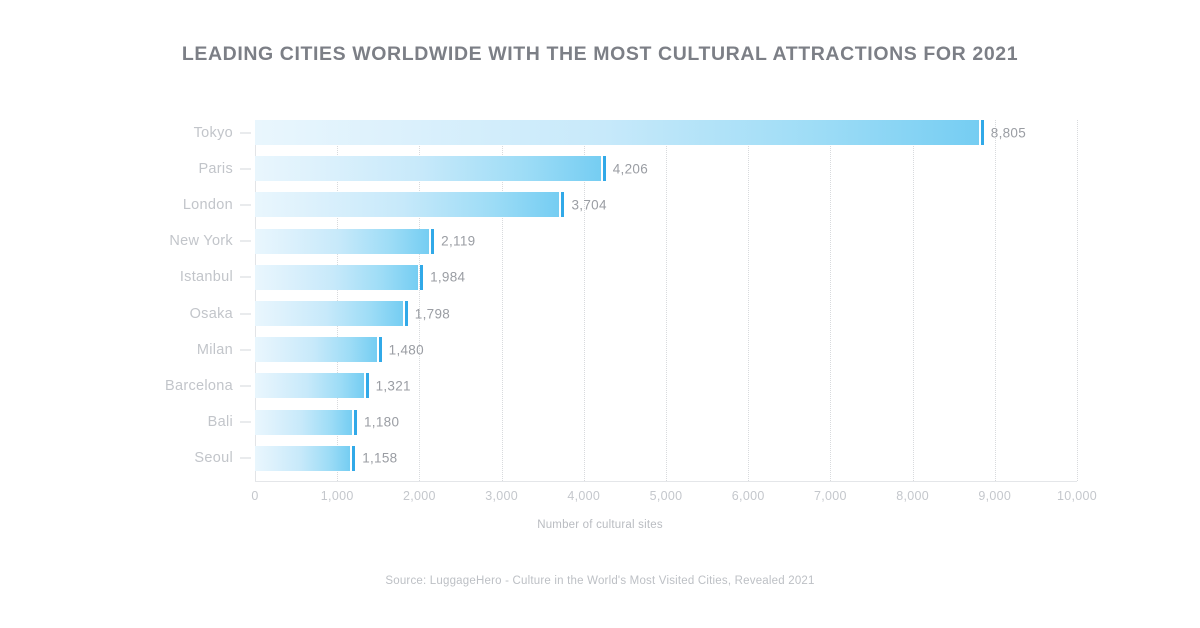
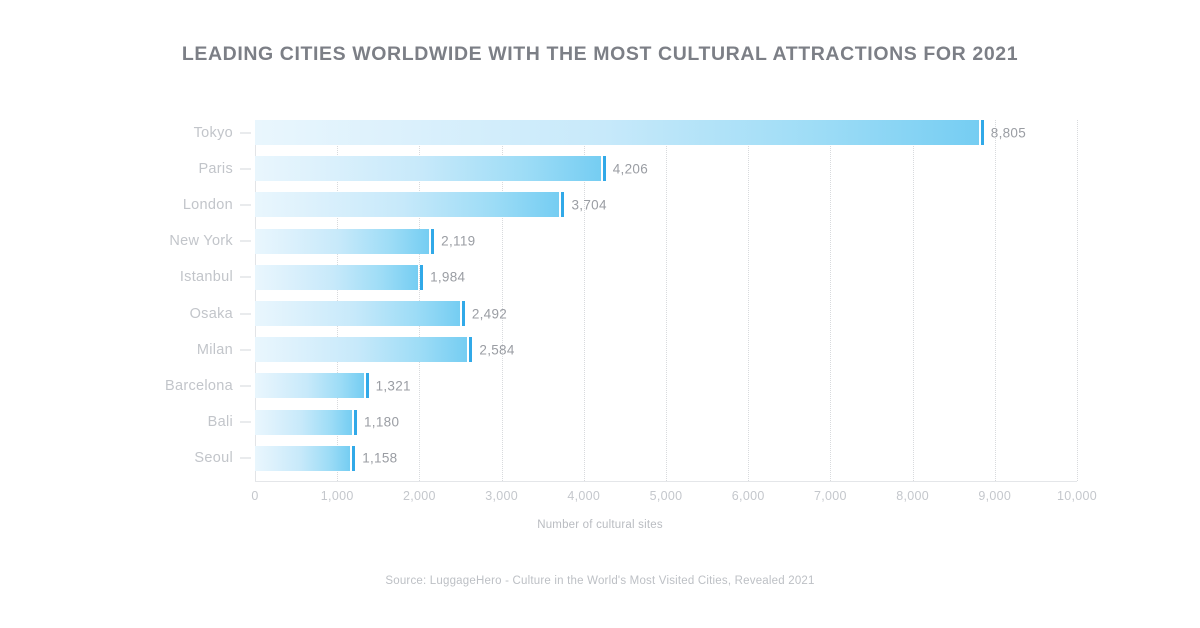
Osaka: 1,798 -> 2,492
Milan: 1,480 -> 2,584
